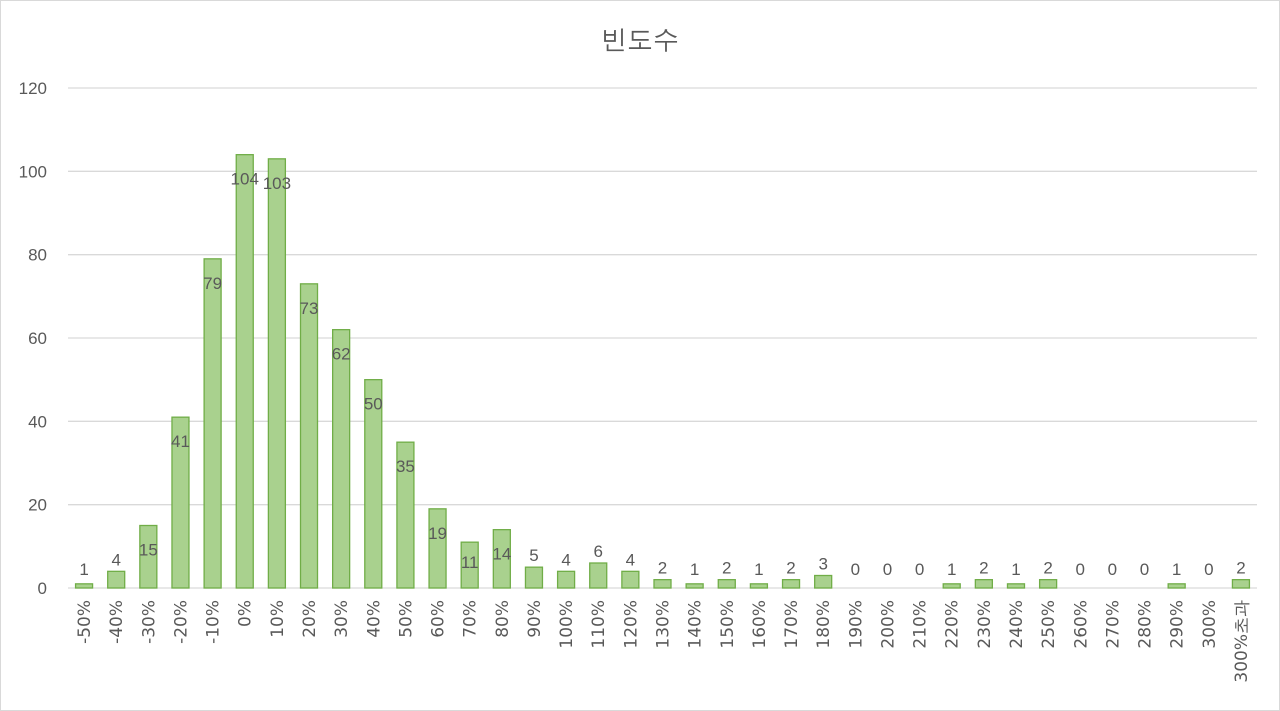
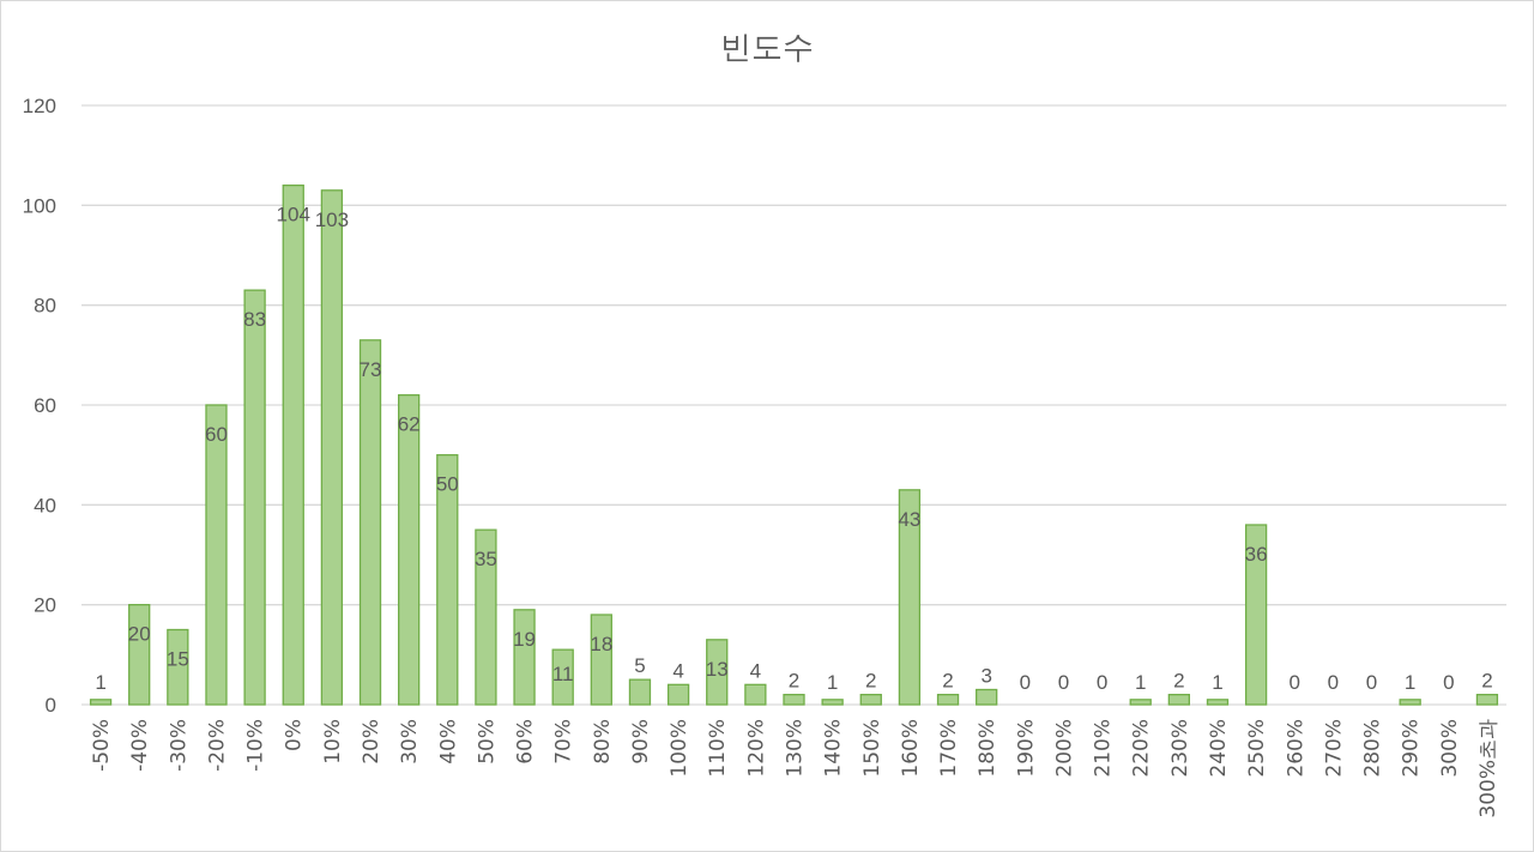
-40%: 4 -> 20
-20%: 41 -> 60
-10%: 79 -> 83
80%: 14 -> 18
110%: 6 -> 13
160%: 1 -> 43
250%: 2 -> 36
